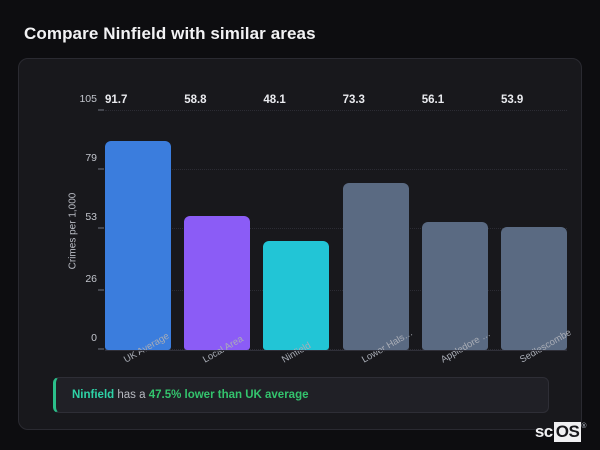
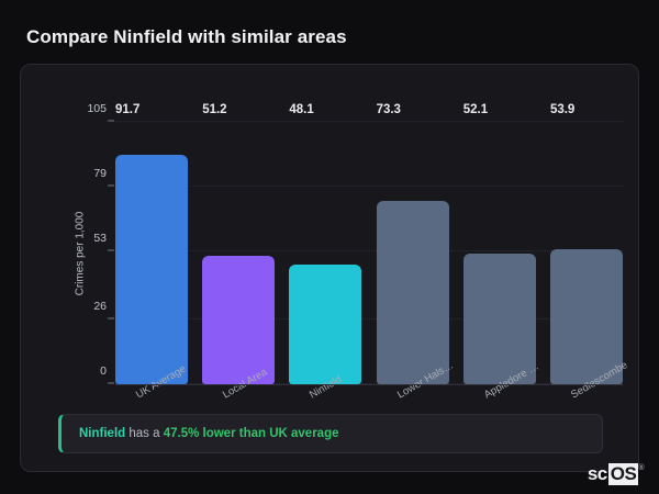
Local Area: 58.8 -> 51.2
Appledore …: 56.1 -> 52.1
